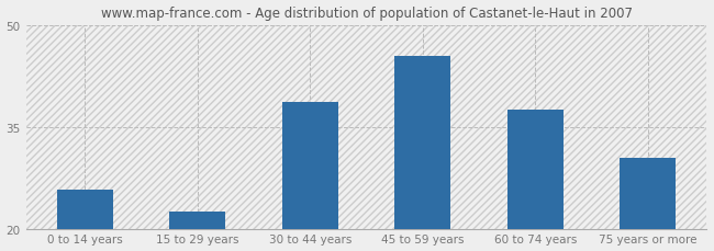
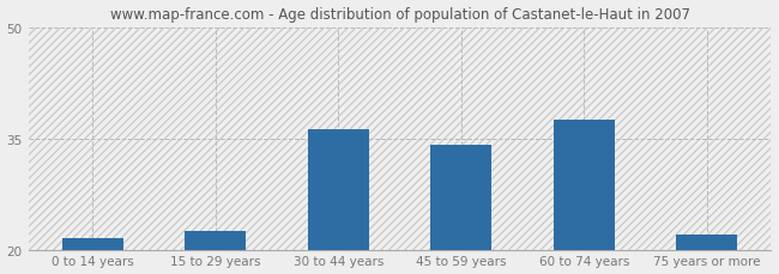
0 to 14 years: 25.8 -> 21.5
30 to 44 years: 38.6 -> 36.2
45 to 59 years: 45.4 -> 34.2
75 years or more: 30.4 -> 22.0
